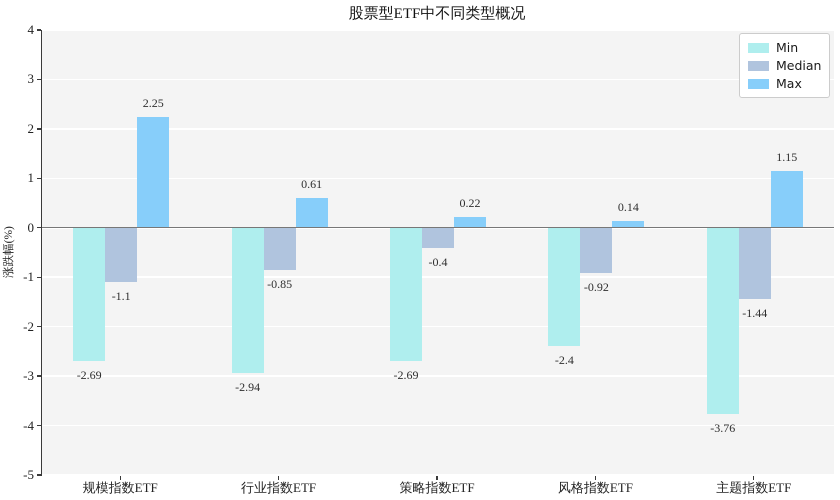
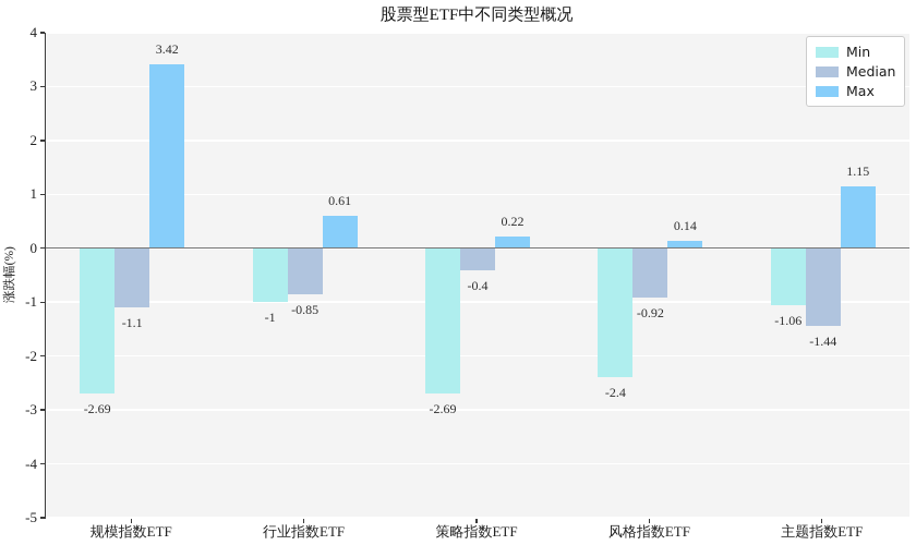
Max/规模指数ETF: 2.25 -> 3.42
Min/行业指数ETF: -2.94 -> -1
Min/主题指数ETF: -3.76 -> -1.06
